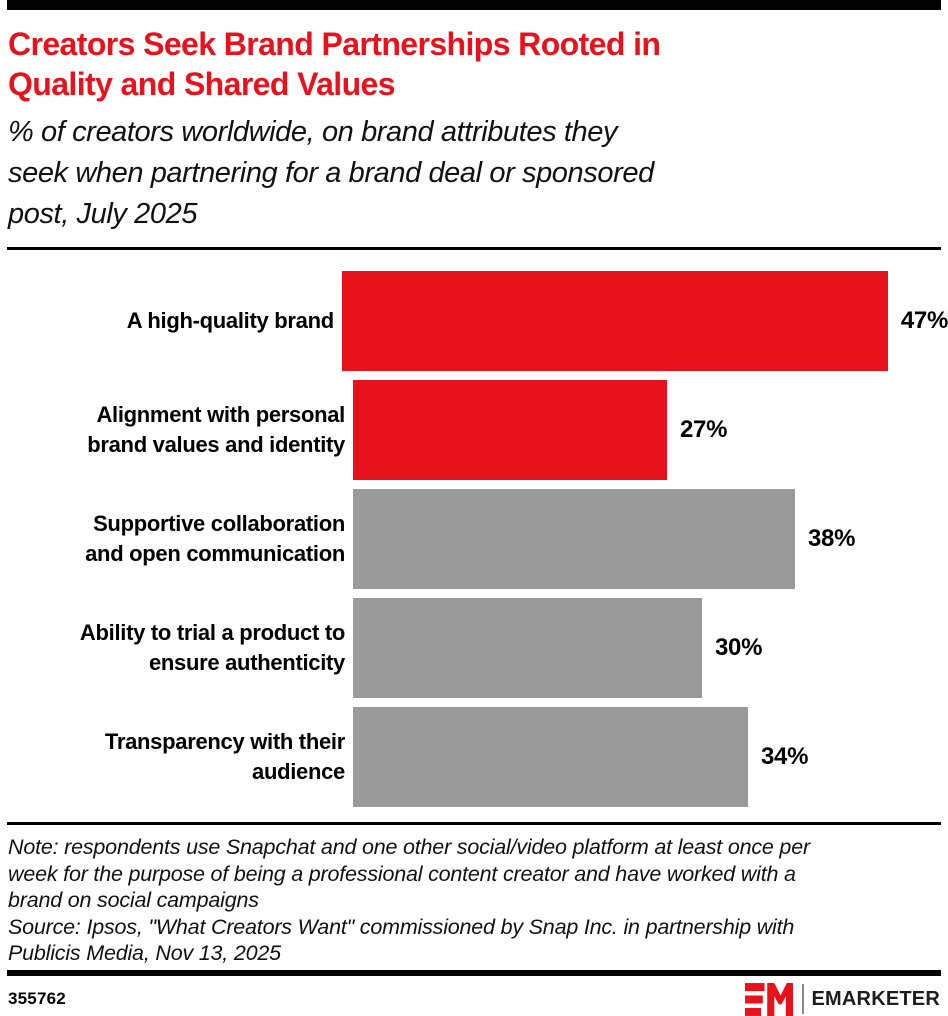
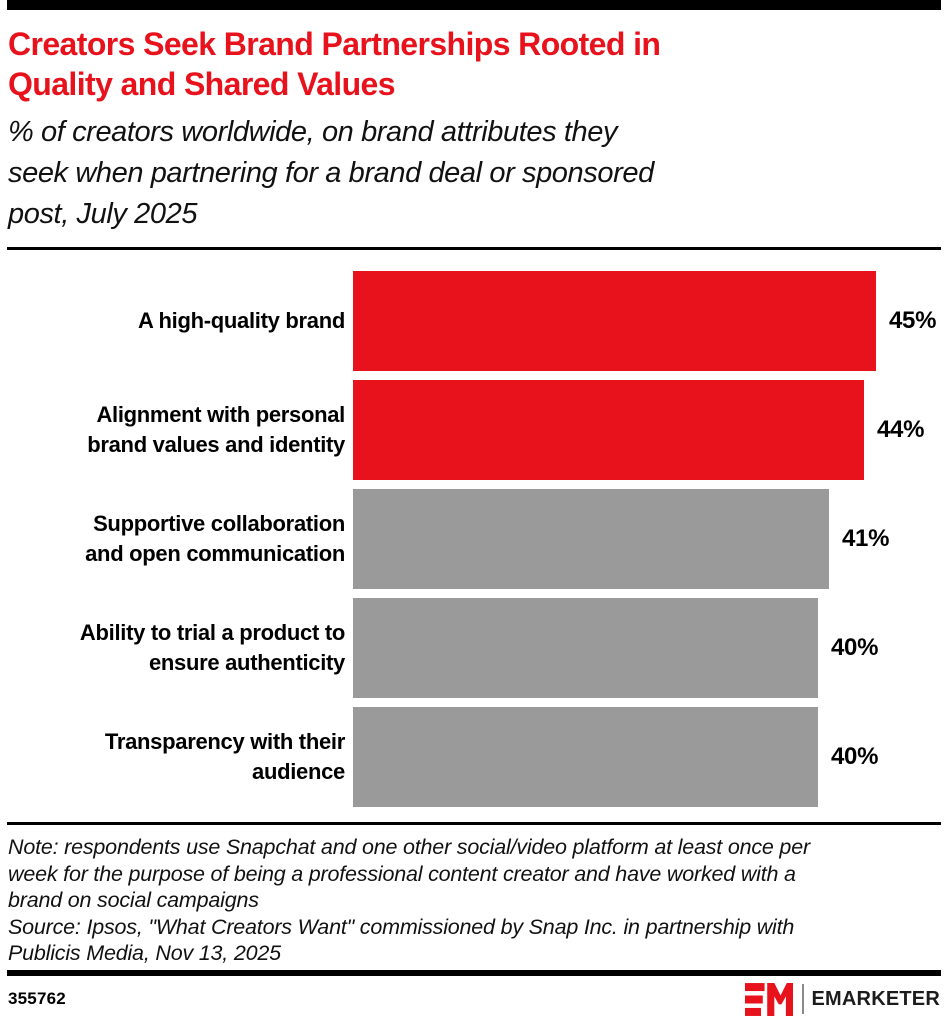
A high-quality brand: 47% -> 45%
Alignment with personal brand values and identity: 27% -> 44%
Supportive collaboration and open communication: 38% -> 41%
Ability to trial a product to ensure authenticity: 30% -> 40%
Transparency with their audience: 34% -> 40%
